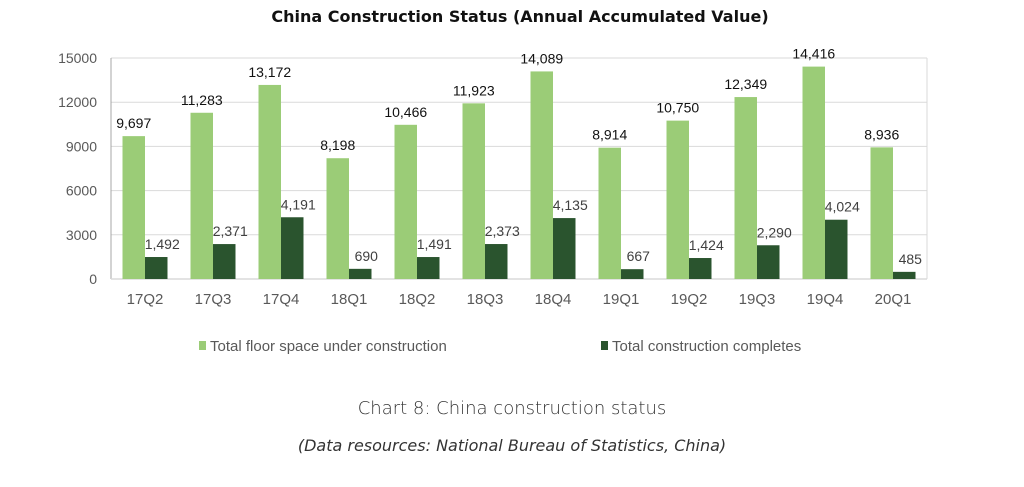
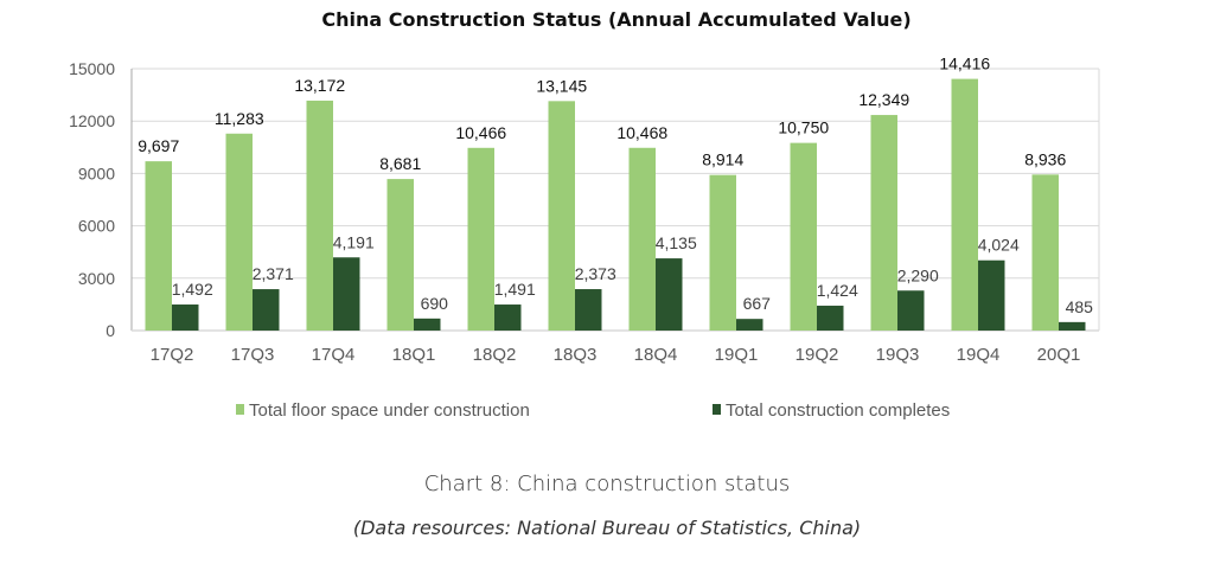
Total floor space under construction/18Q1: 8,198 -> 8,681
Total floor space under construction/18Q3: 11,923 -> 13,145
Total floor space under construction/18Q4: 14,089 -> 10,468
